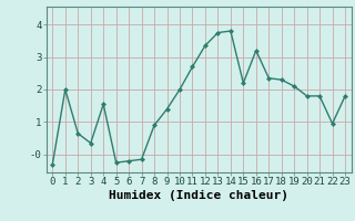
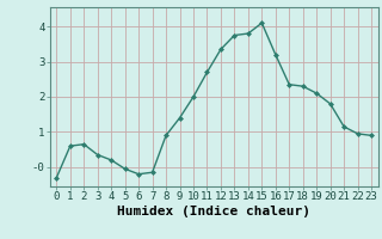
1: 2.00 -> 0.60
4: 1.55 -> 0.20
5: -0.25 -> -0.05
15: 2.20 -> 4.10
21: 1.80 -> 1.15
23: 1.80 -> 0.90
